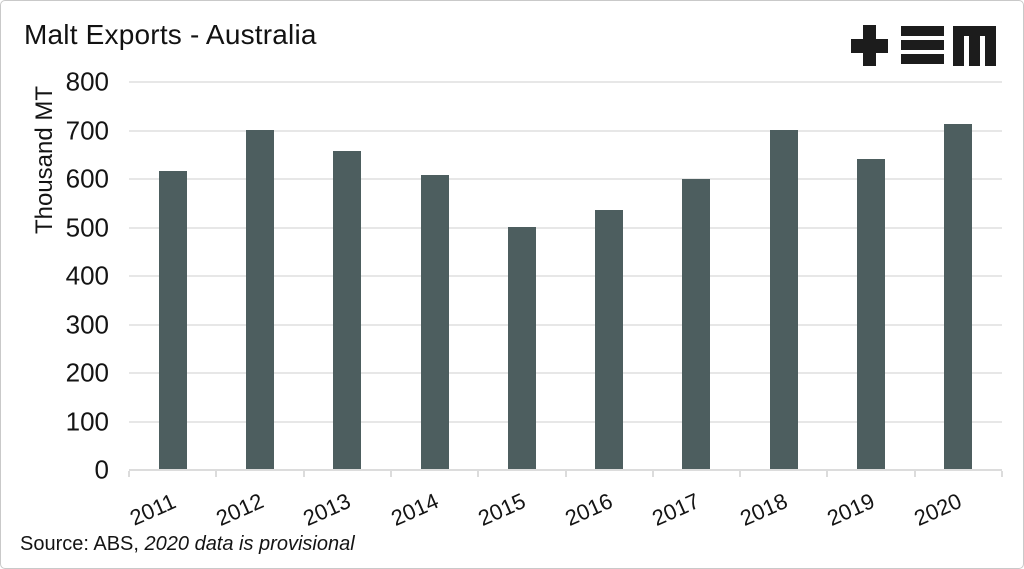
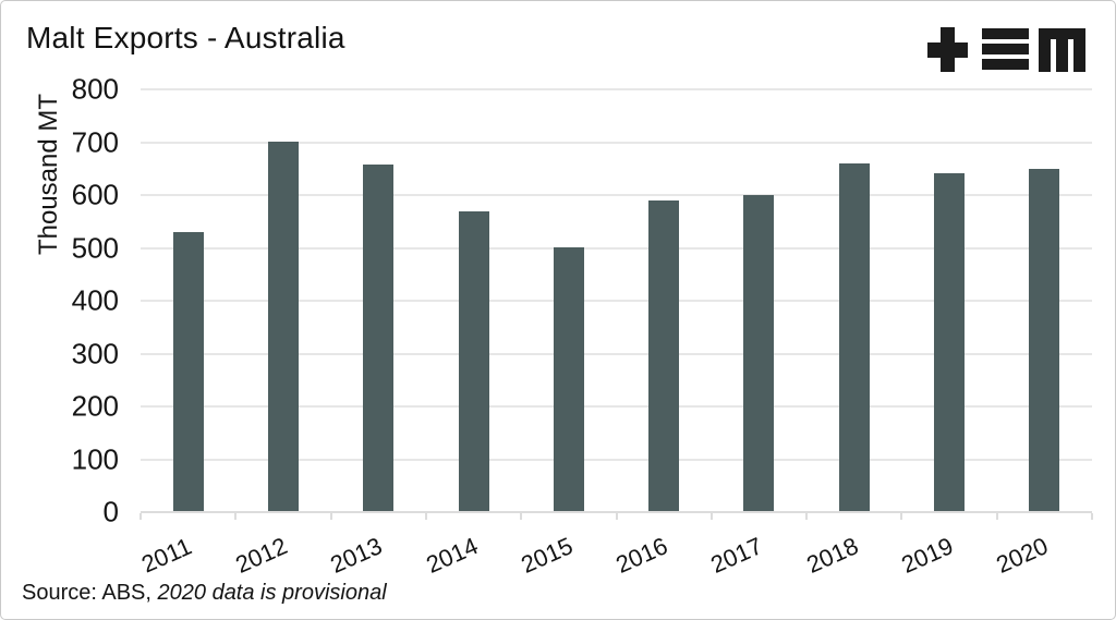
2011: 620 -> 530
2014: 610 -> 570
2016: 540 -> 590
2018: 700 -> 660
2020: 710 -> 650
